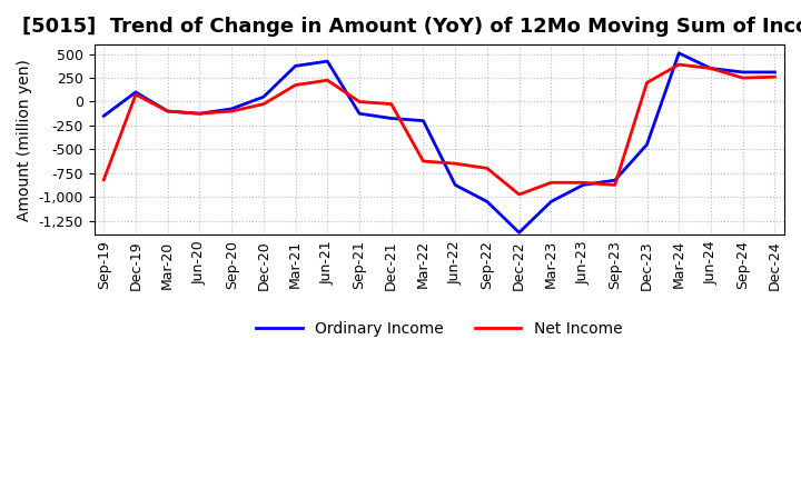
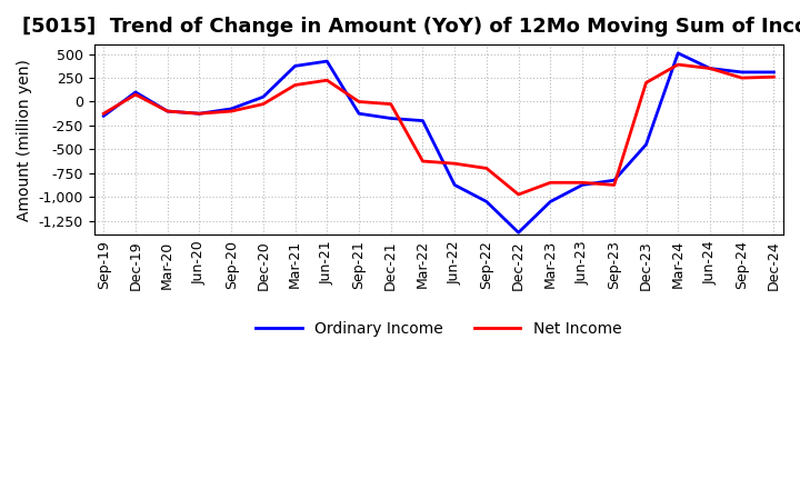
Net Income/Sep-19: -820 -> -120
